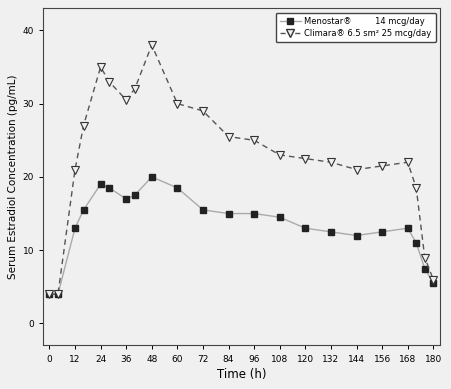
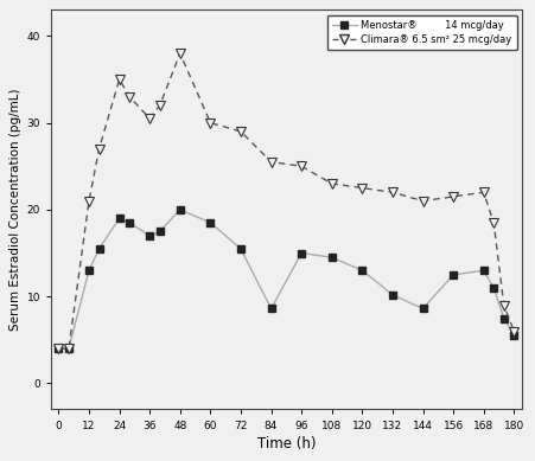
Menostar® 14 mcg/day/84: 15.0 -> 8.6
Menostar® 14 mcg/day/132: 12.5 -> 10.2
Menostar® 14 mcg/day/144: 12.0 -> 8.6
